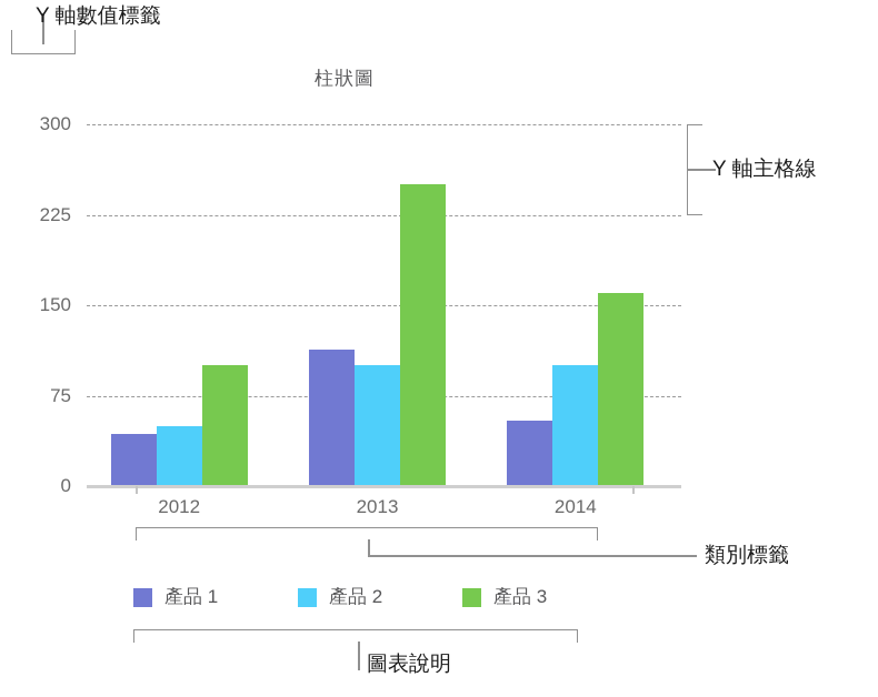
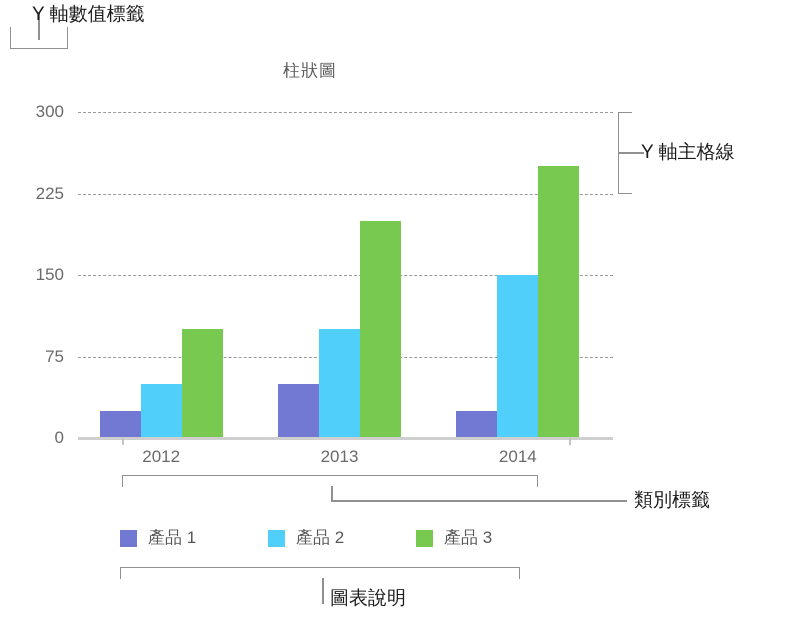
產品 1/2012: 43 -> 25
產品 1/2013: 113 -> 50
產品 3/2013: 250 -> 200
產品 1/2014: 54 -> 25
產品 2/2014: 100 -> 150
產品 3/2014: 160 -> 250
